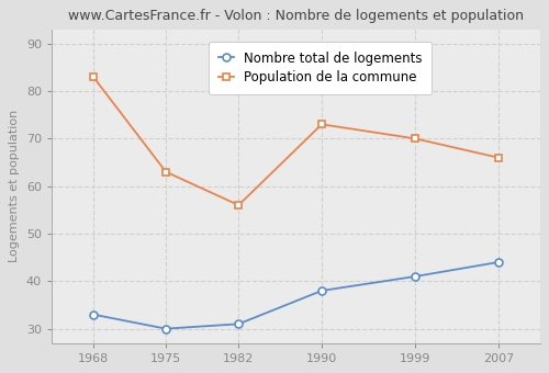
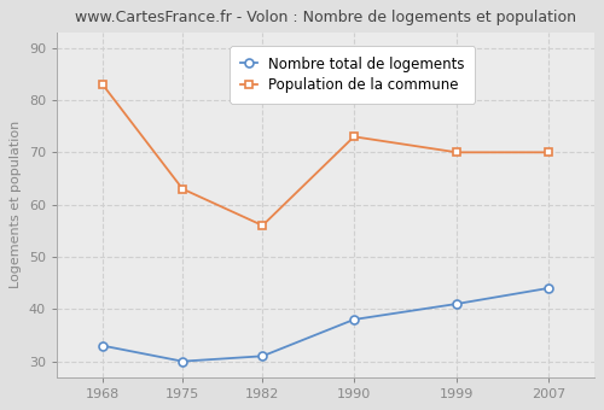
Population de la commune/2007: 66 -> 70
